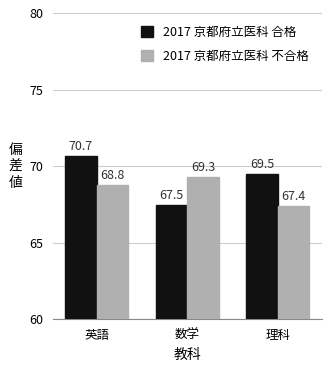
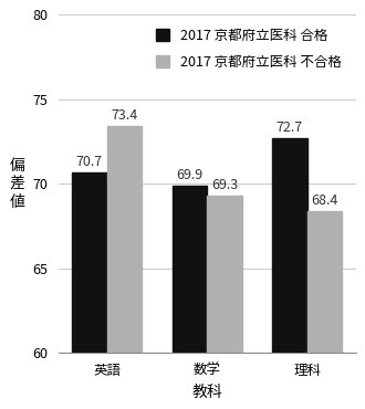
2017 京都府立医科 不合格/英語: 68.8 -> 73.4
2017 京都府立医科 合格/数学: 67.5 -> 69.9
2017 京都府立医科 合格/理科: 69.5 -> 72.7
2017 京都府立医科 不合格/理科: 67.4 -> 68.4
